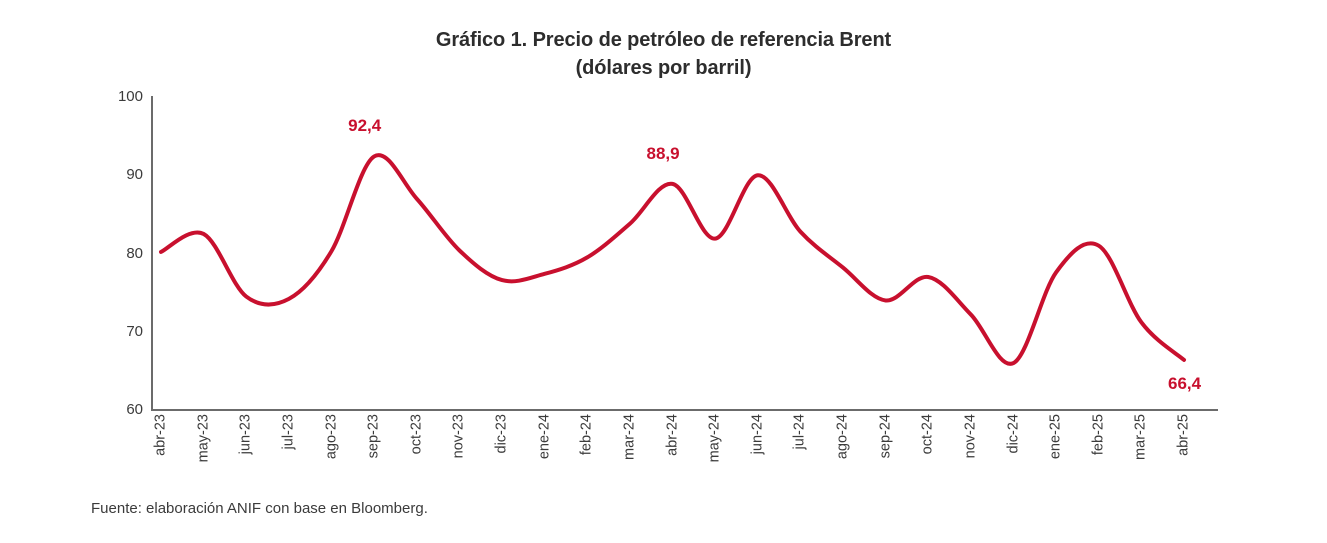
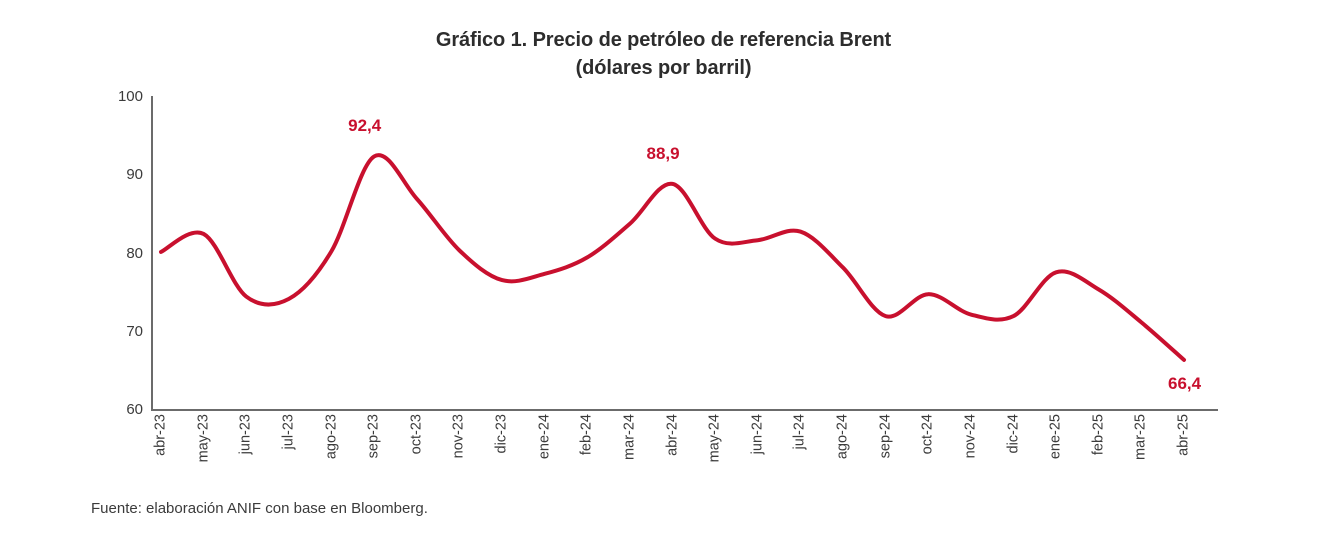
jun-24: 90 -> 82
sep-24: 74 -> 72
oct-24: 77 -> 75
dic-24: 66 -> 72
feb-25: 81 -> 75
